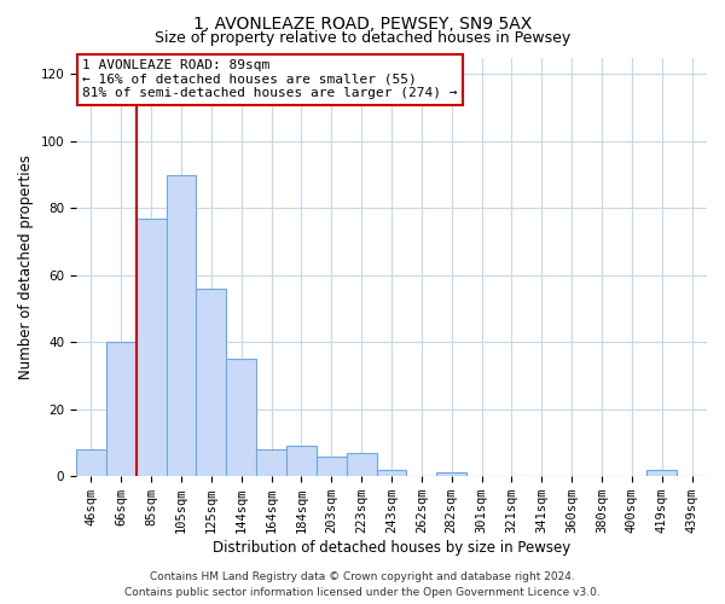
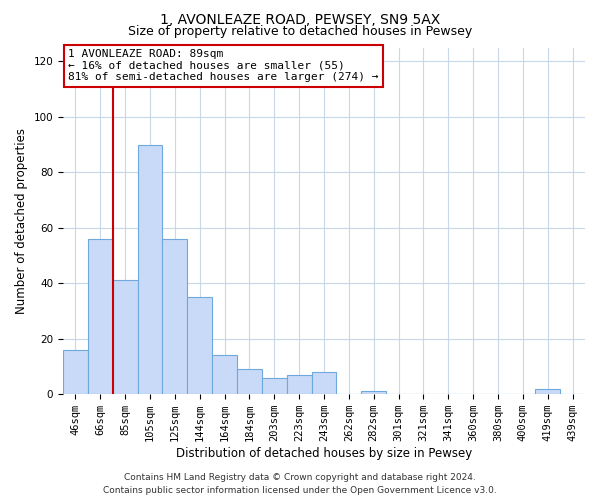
46sqm: 8 -> 16
66sqm: 40 -> 56
85sqm: 77 -> 41
164sqm: 8 -> 14
243sqm: 2 -> 8
